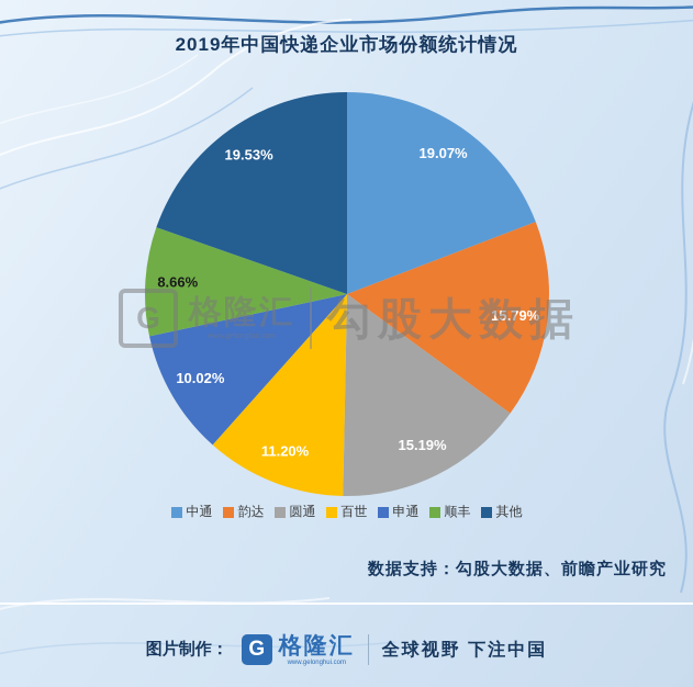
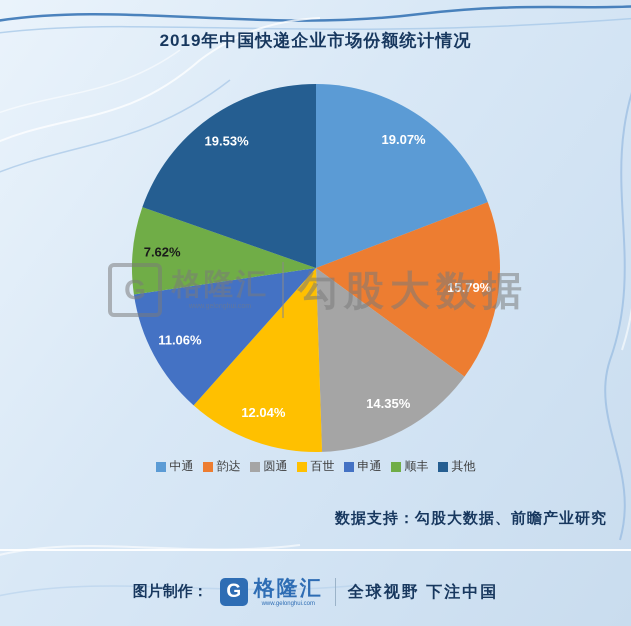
圆通: 15.19% -> 14.35%
百世: 11.20% -> 12.04%
申通: 10.02% -> 11.06%
顺丰: 8.66% -> 7.62%
